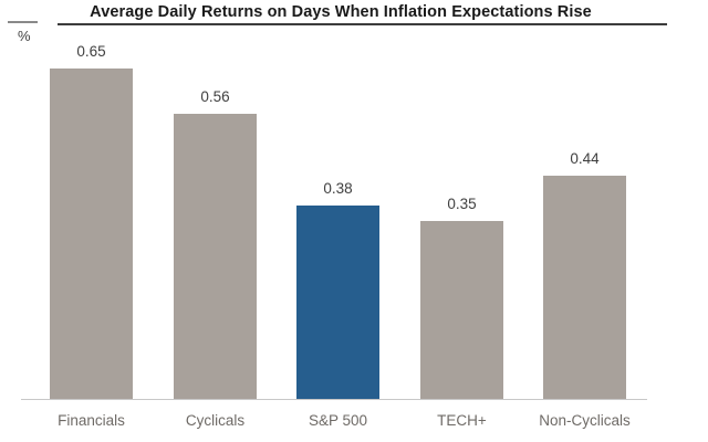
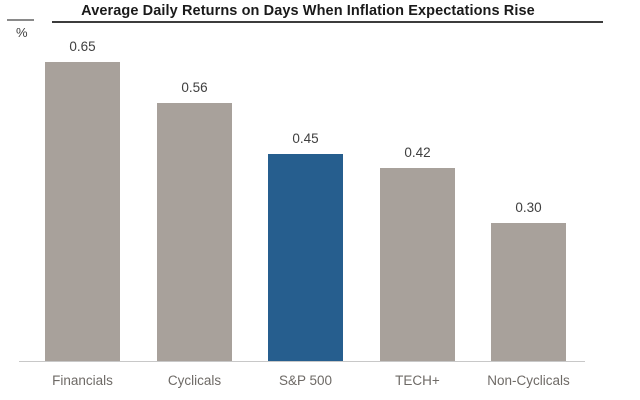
S&P 500: 0.38 -> 0.45
TECH+: 0.35 -> 0.42
Non-Cyclicals: 0.44 -> 0.30
